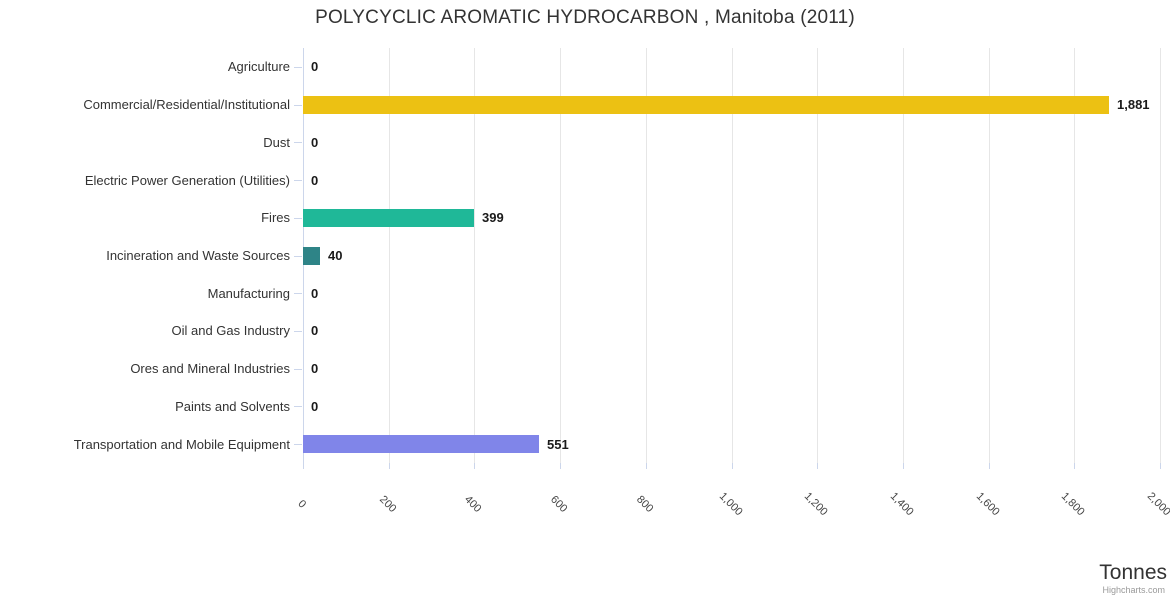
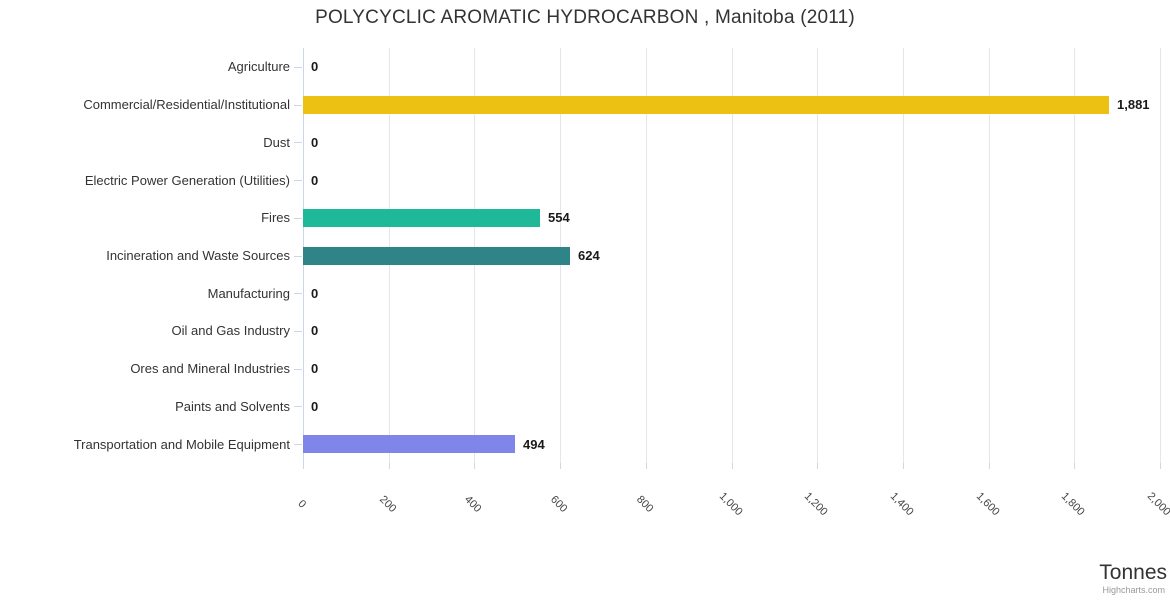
Fires: 399 -> 554
Incineration and Waste Sources: 40 -> 624
Transportation and Mobile Equipment: 551 -> 494
